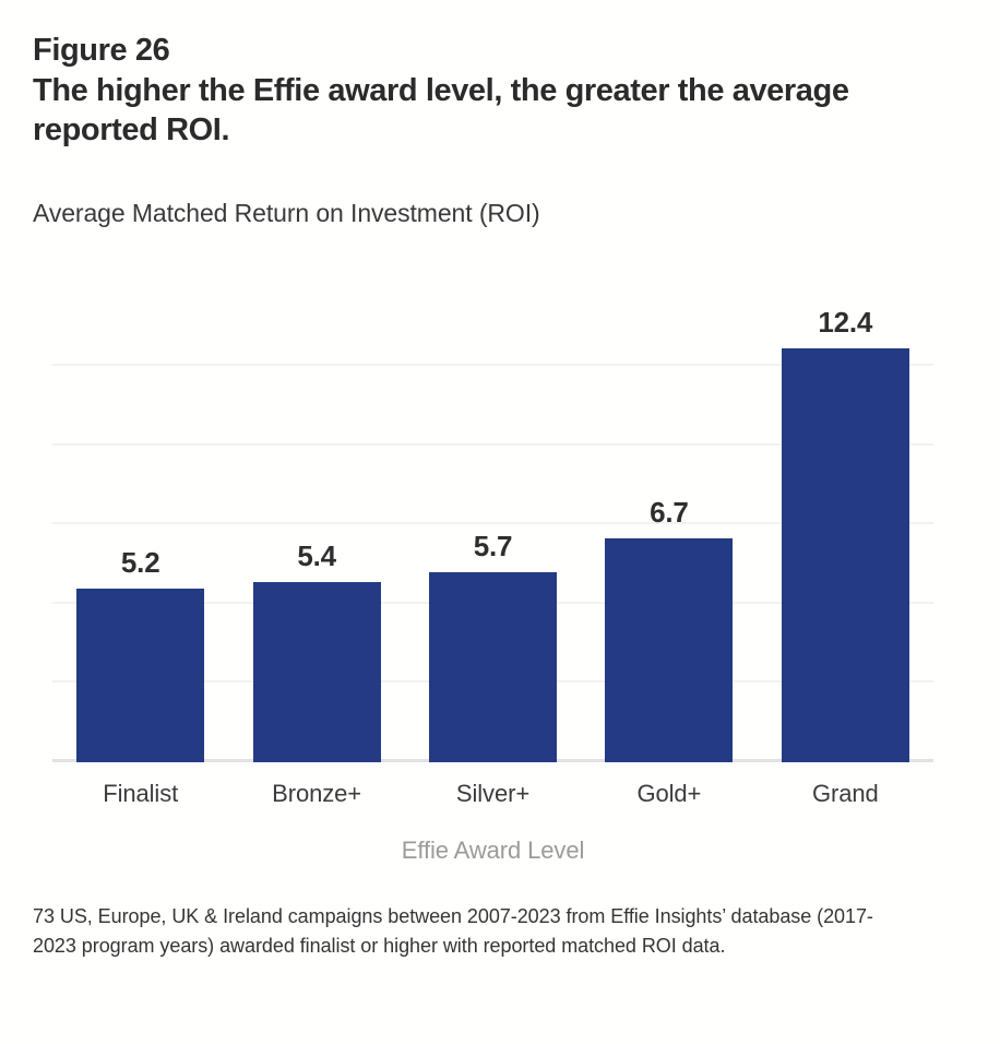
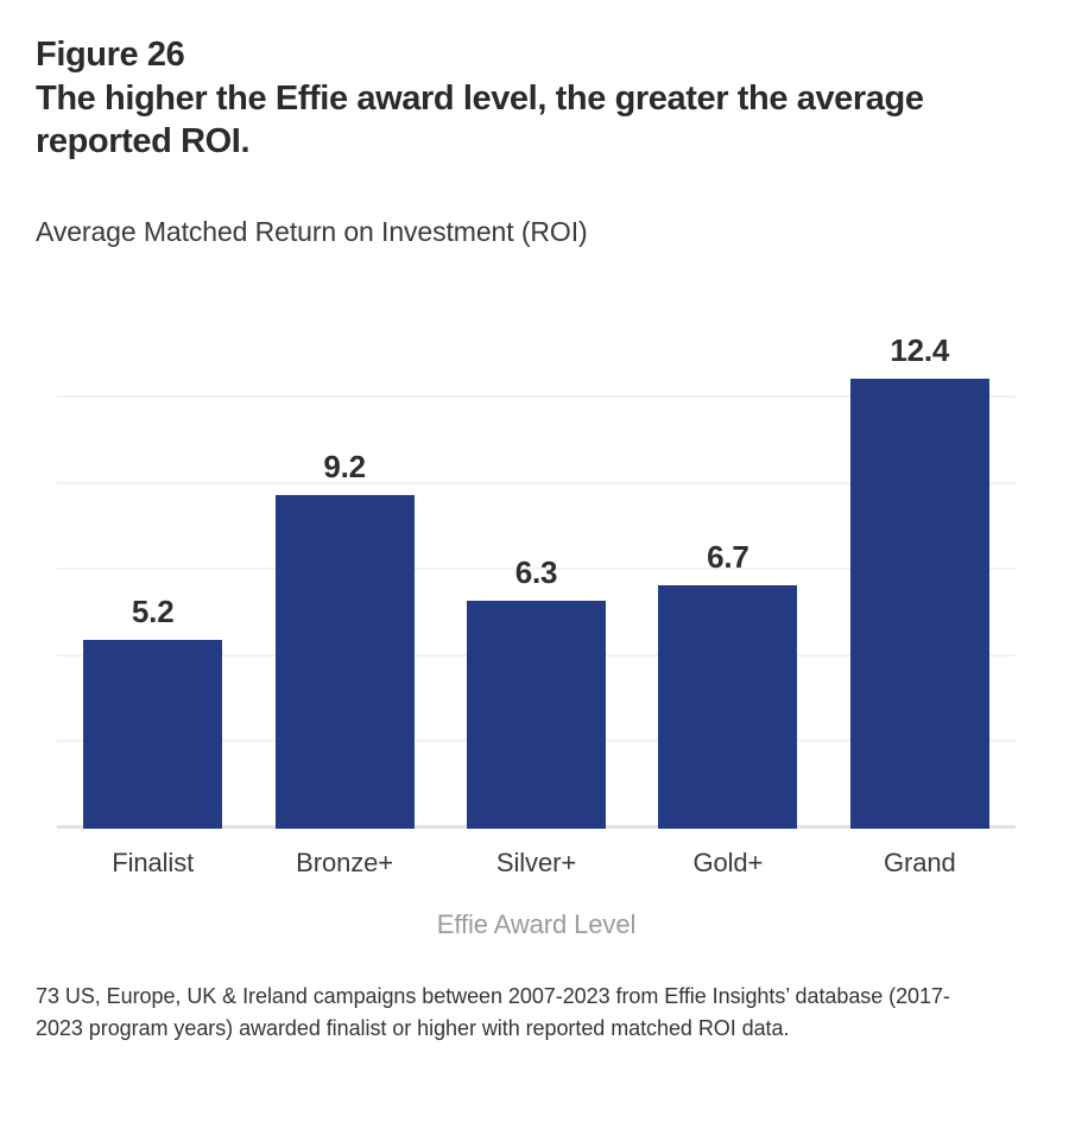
Bronze+: 5.4 -> 9.2
Silver+: 5.7 -> 6.3
